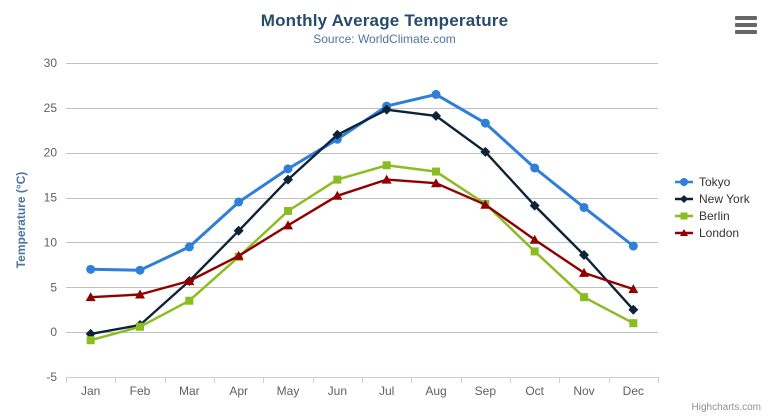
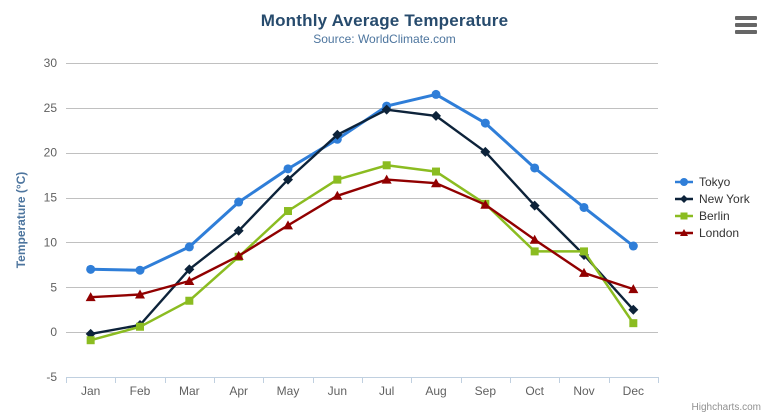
New York/Mar: 6 -> 7
Berlin/Nov: 4 -> 9
